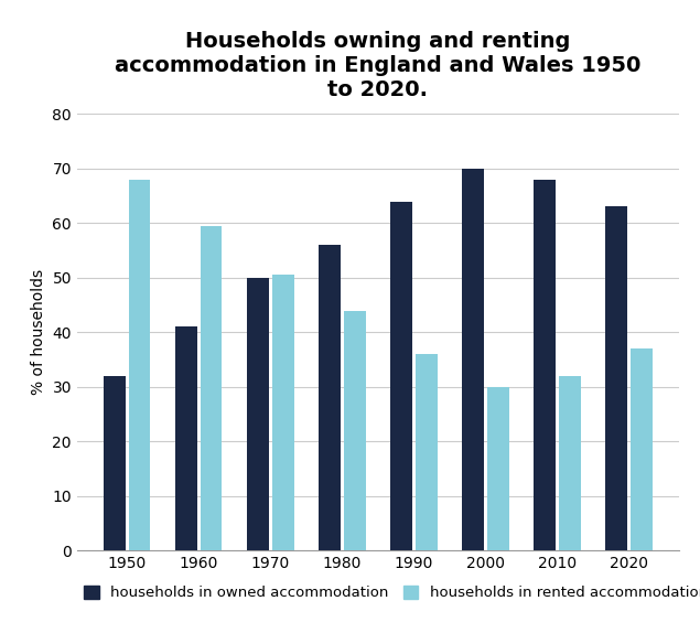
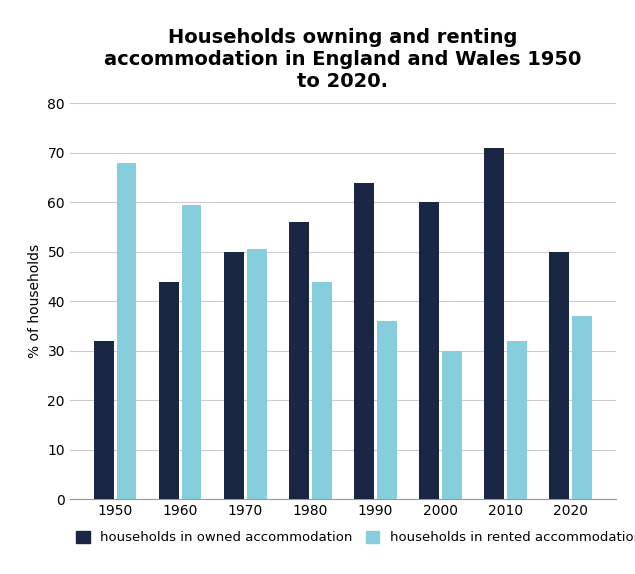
households in owned accommodation/1960: 41 -> 44
households in owned accommodation/2000: 70 -> 60
households in owned accommodation/2010: 68 -> 71
households in owned accommodation/2020: 63 -> 50
